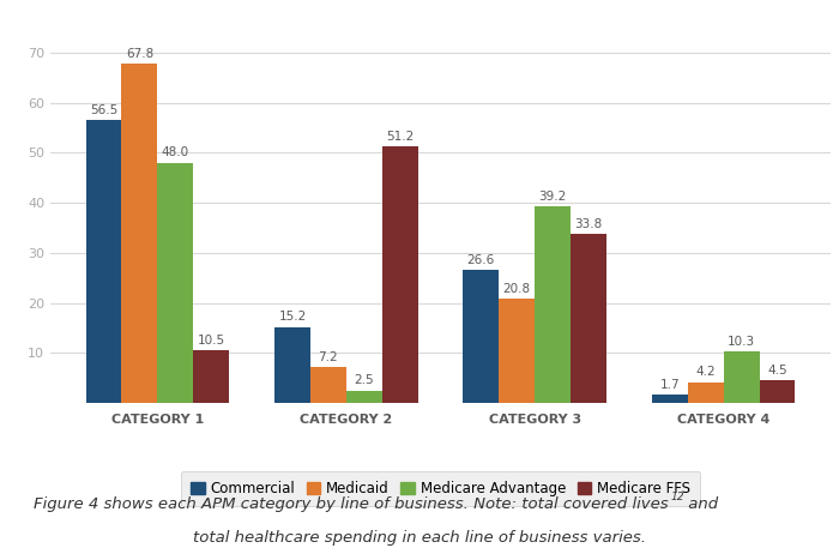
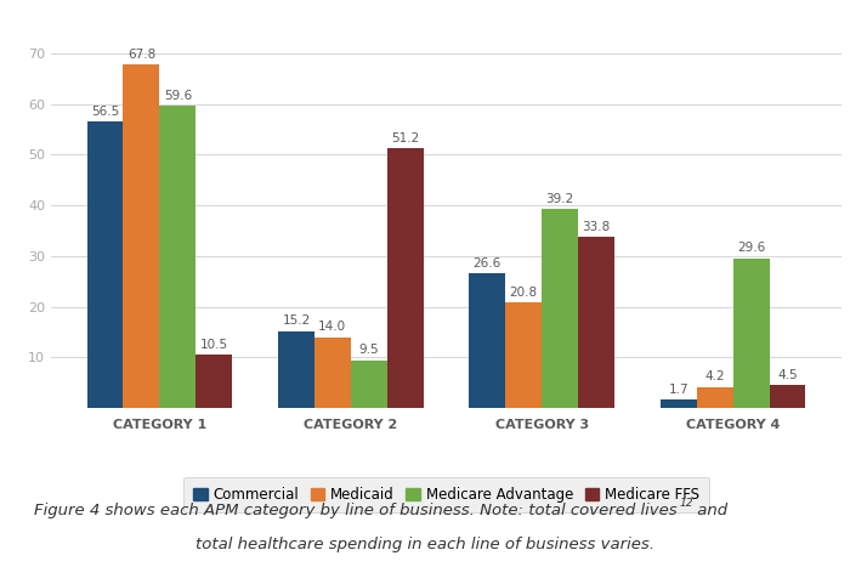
Medicare Advantage/CATEGORY 1: 48.0 -> 59.6
Medicaid/CATEGORY 2: 7.2 -> 14.0
Medicare Advantage/CATEGORY 2: 2.5 -> 9.5
Medicare Advantage/CATEGORY 4: 10.3 -> 29.6
